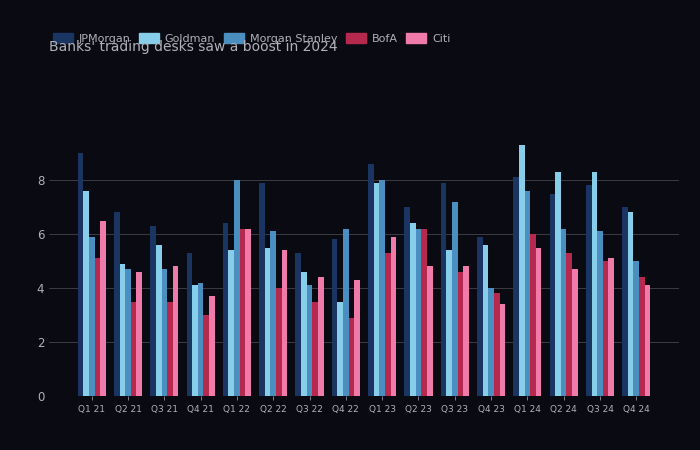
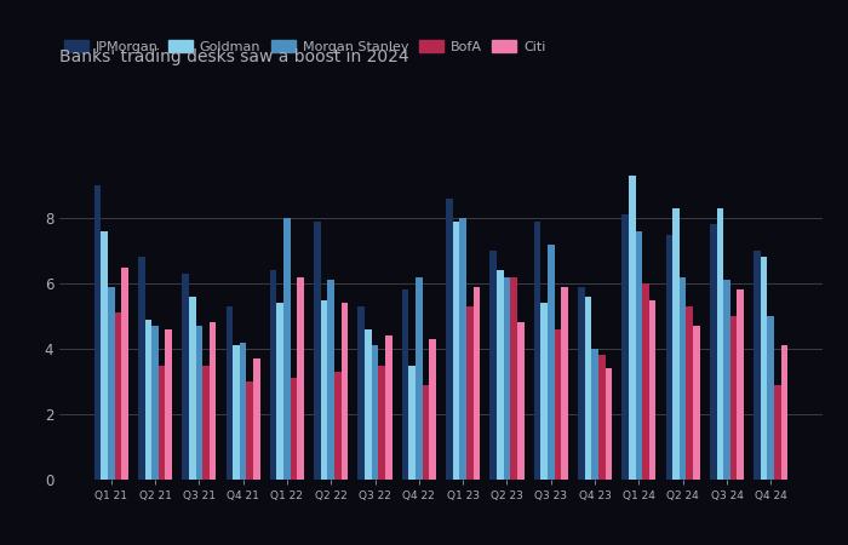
BofA/Q1 22: 6.2 -> 3.1
BofA/Q2 22: 4.0 -> 3.3
Citi/Q3 23: 4.8 -> 5.9
Citi/Q3 24: 5.1 -> 5.8
BofA/Q4 24: 4.4 -> 2.9
